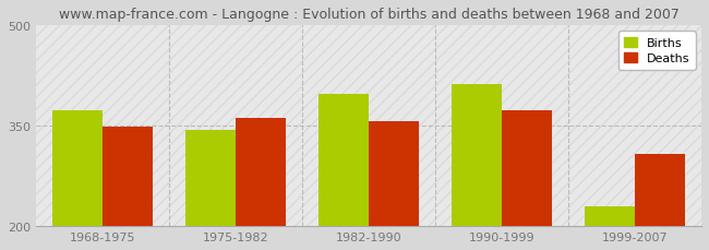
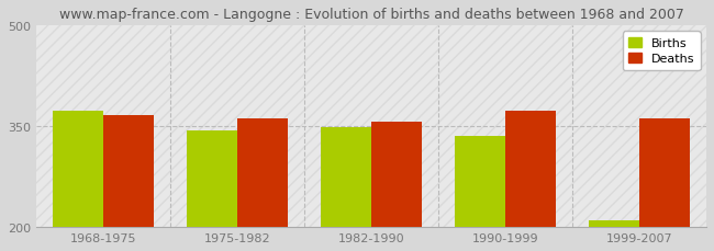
Deaths/1968-1975: 348 -> 366
Births/1982-1990: 398 -> 348
Births/1990-1999: 412 -> 335
Births/1999-2007: 230 -> 210
Deaths/1999-2007: 308 -> 362
